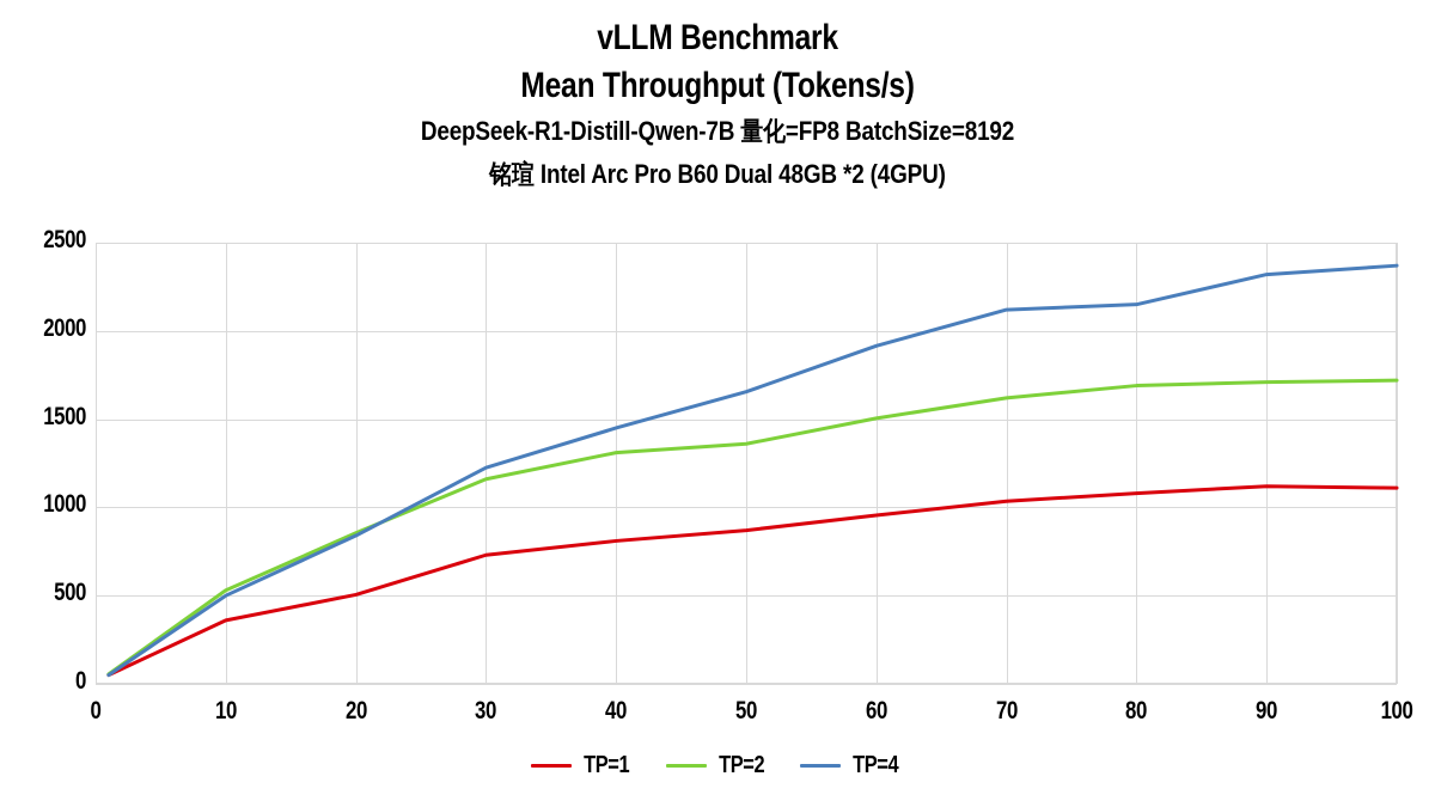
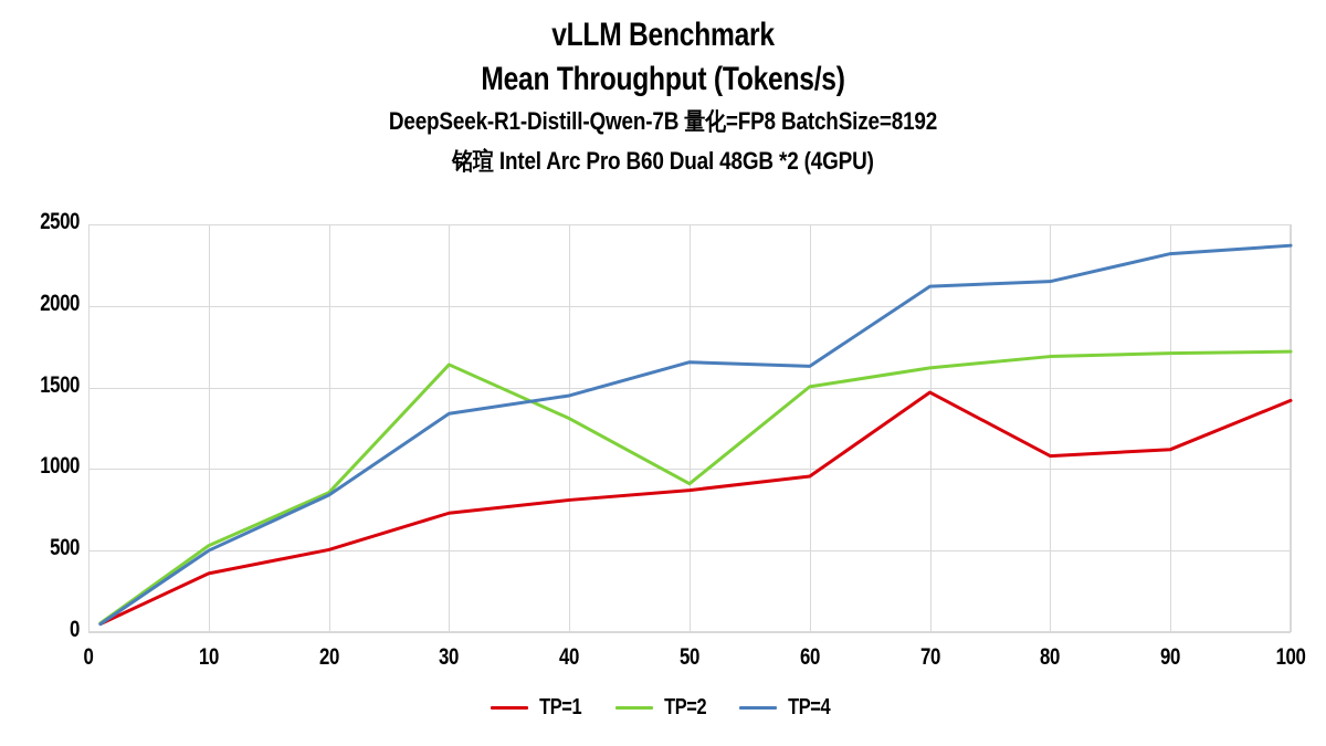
TP=2/30: 1160 -> 1640
TP=4/30: 1220 -> 1340
TP=2/50: 1360 -> 910
TP=4/60: 1920 -> 1630
TP=1/70: 1040 -> 1470
TP=1/100: 1110 -> 1420
